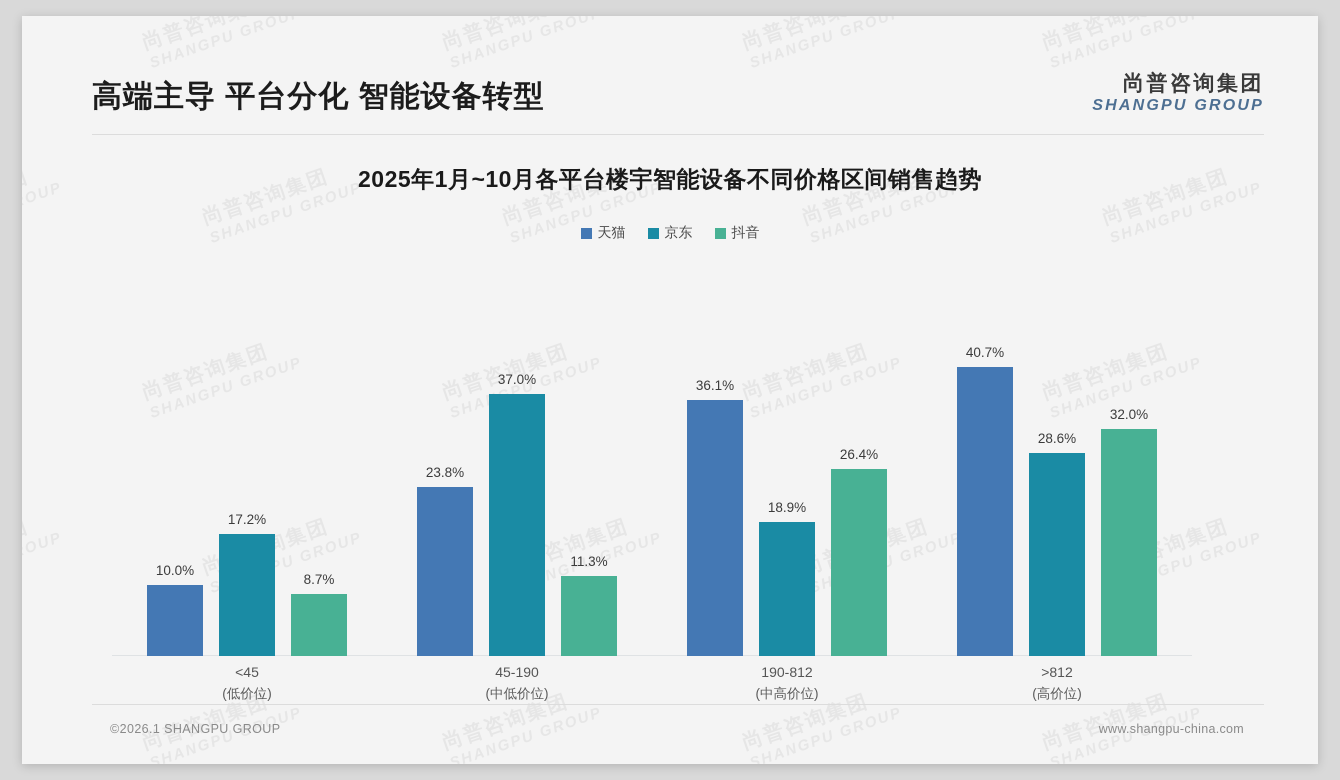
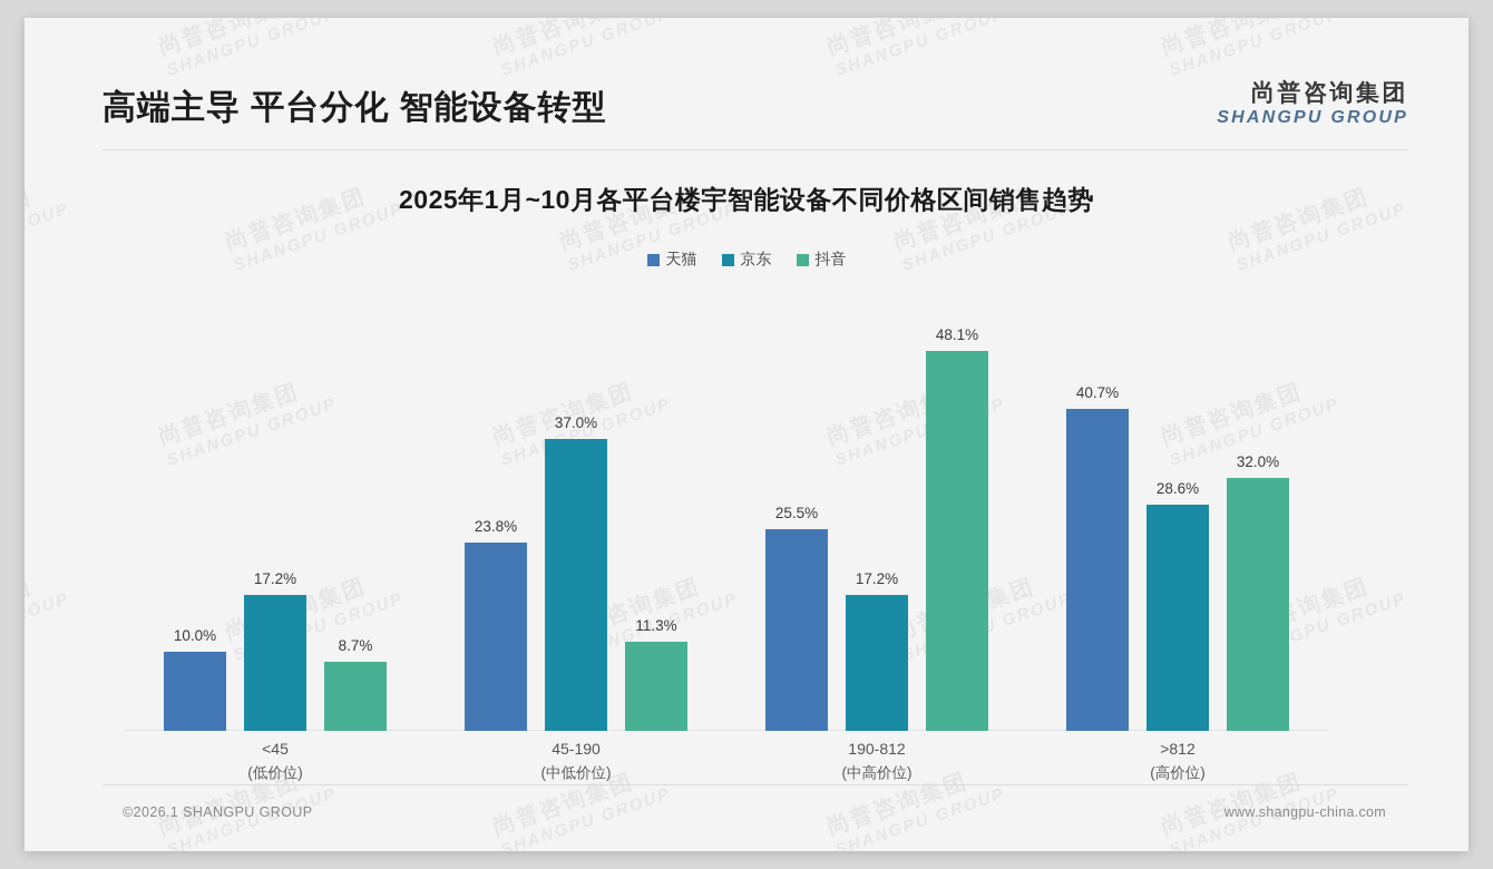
天猫/190-812: 36.1% -> 25.5%
京东/190-812: 18.9% -> 17.2%
抖音/190-812: 26.4% -> 48.1%
